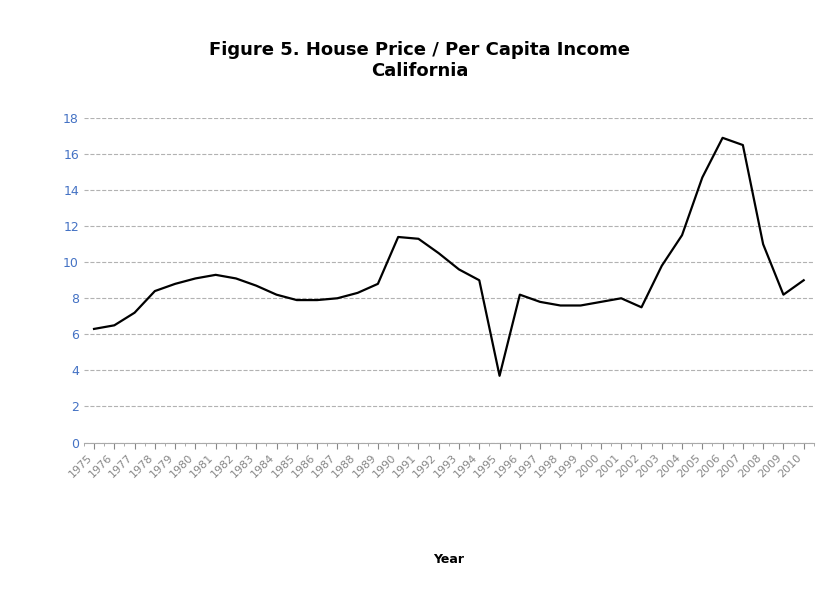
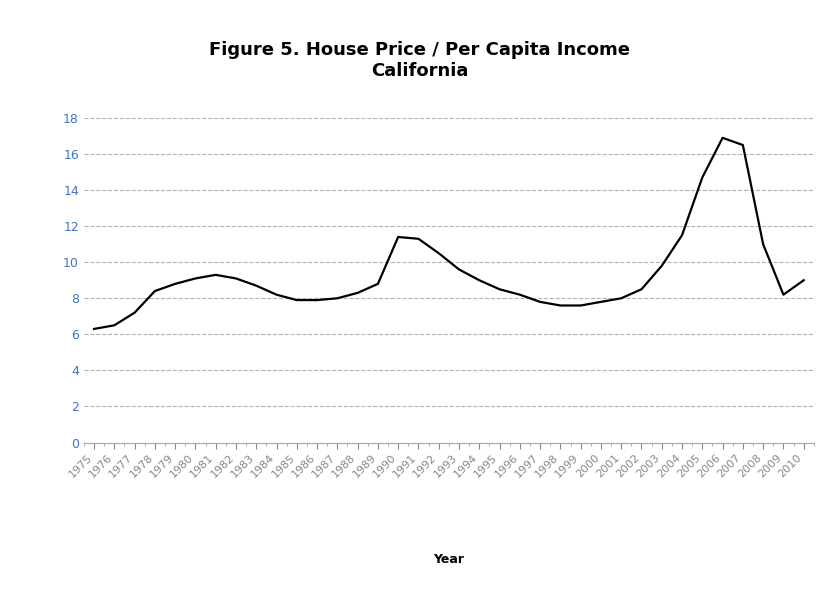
1995: 3.7 -> 8.5
2002: 7.5 -> 8.5
